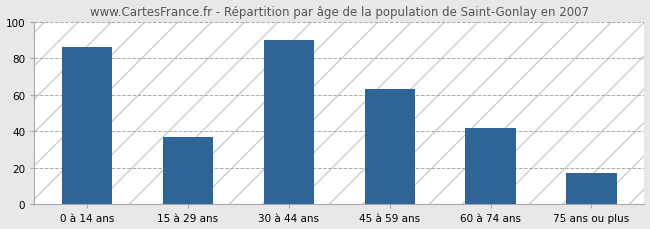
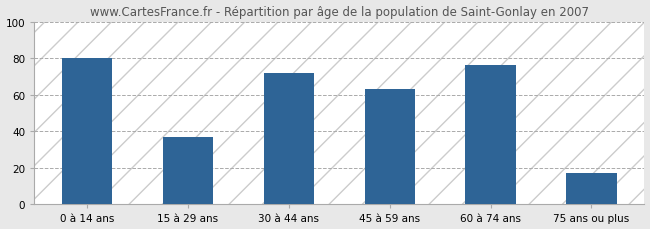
0 à 14 ans: 86 -> 80
30 à 44 ans: 90 -> 72
60 à 74 ans: 42 -> 76
